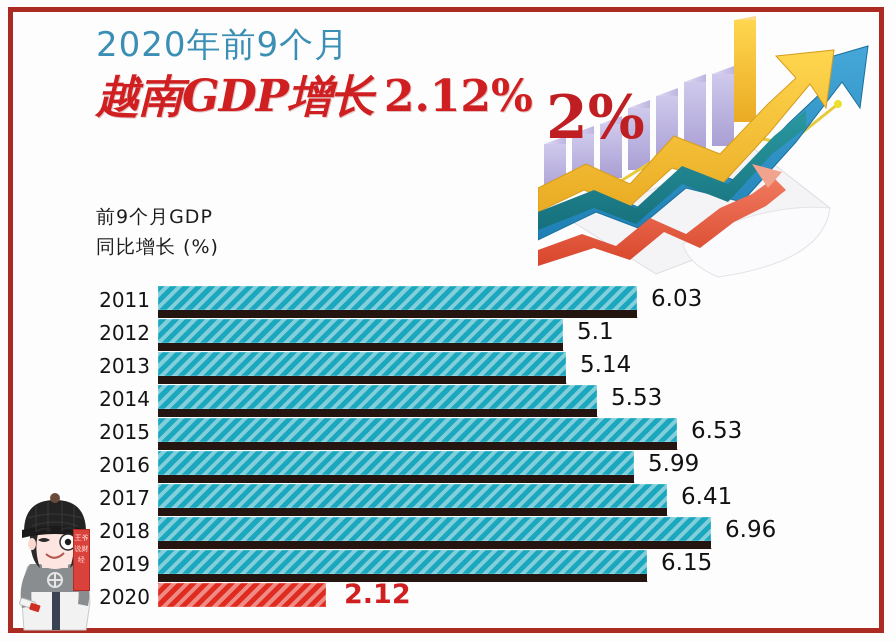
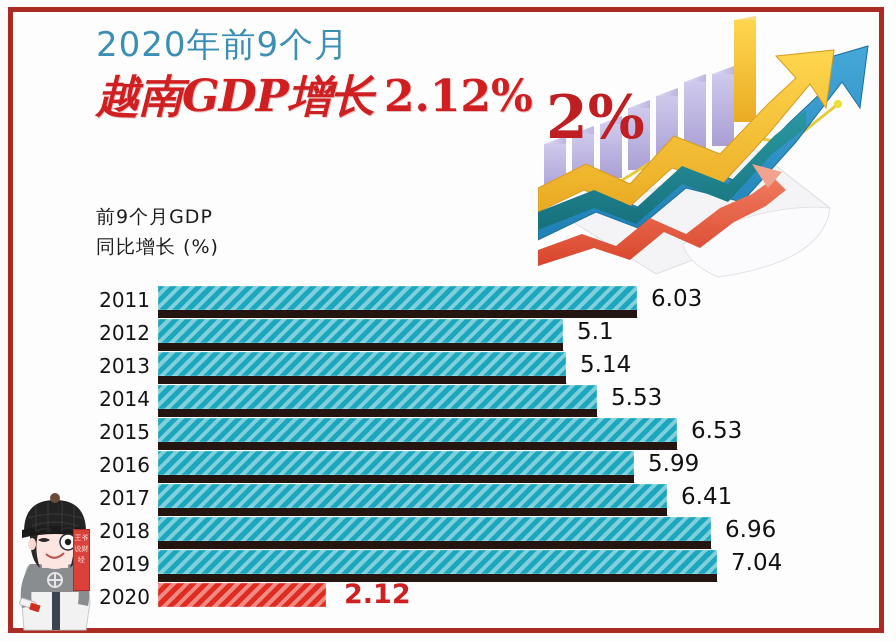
2019: 6.15 -> 7.04
